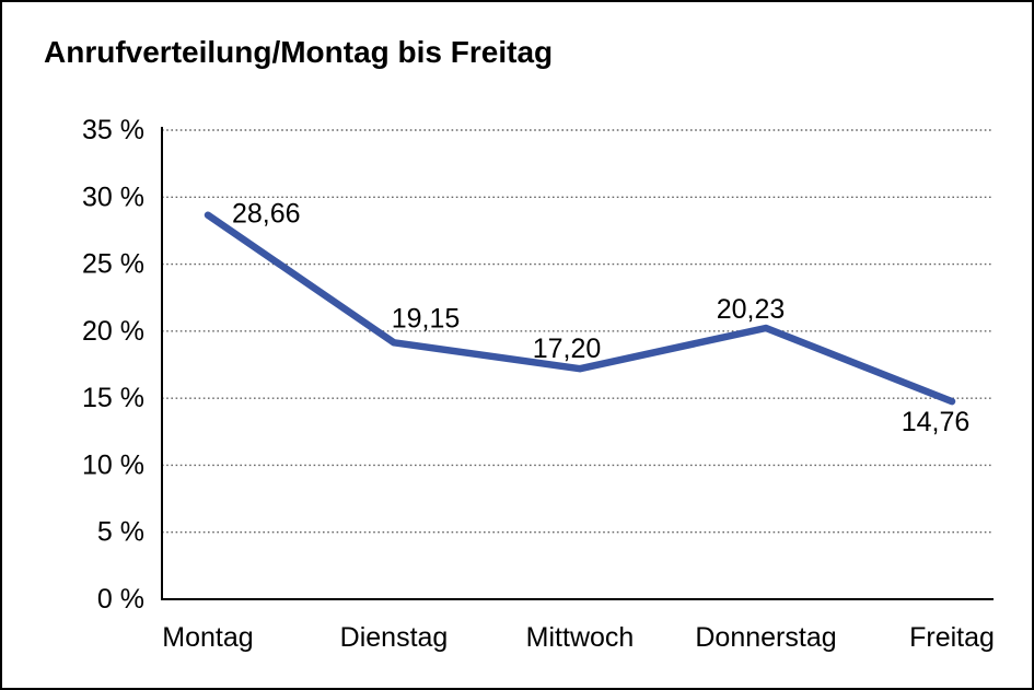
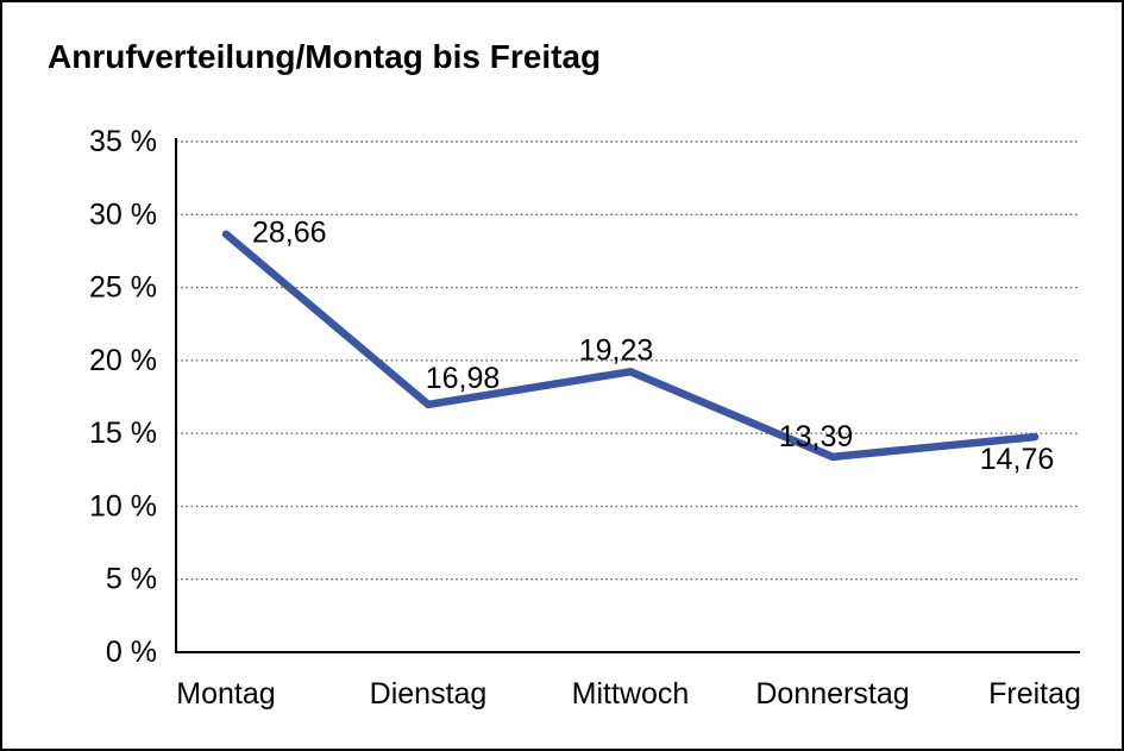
Dienstag: 19,15 -> 16,98
Mittwoch: 17,20 -> 19,23
Donnerstag: 20,23 -> 13,39
